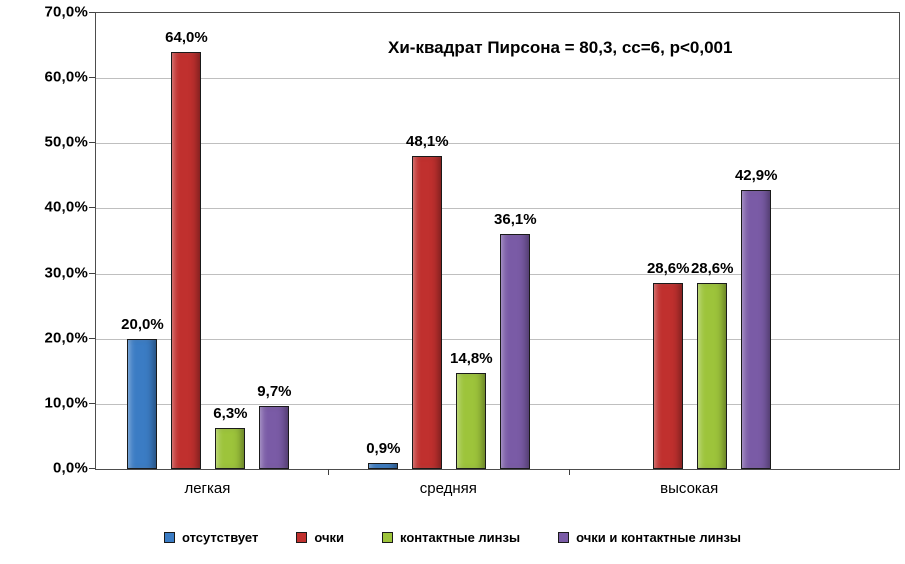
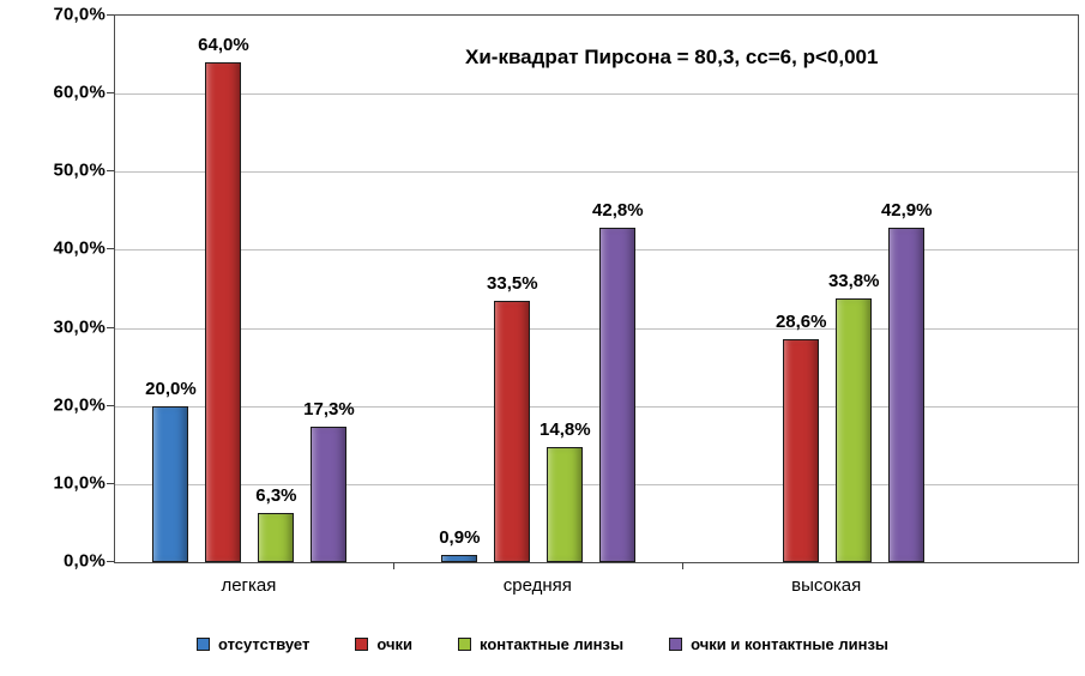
очки и контактные линзы/легкая: 9,7% -> 17,3%
очки/средняя: 48,1% -> 33,5%
очки и контактные линзы/средняя: 36,1% -> 42,8%
контактные линзы/высокая: 28,6% -> 33,8%
